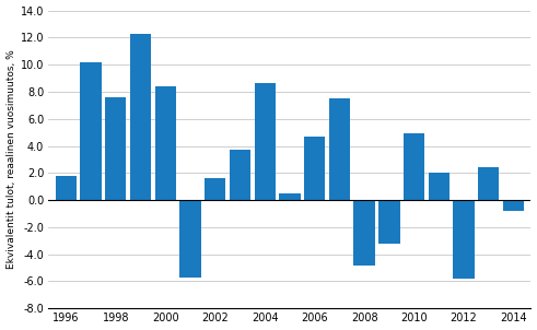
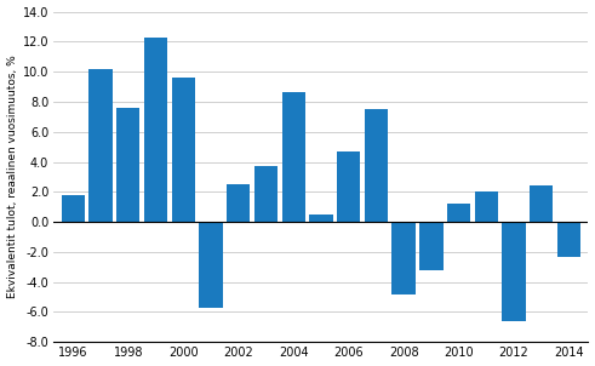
2000: 8.4 -> 9.6
2002: 1.6 -> 2.5
2010: 4.9 -> 1.2
2012: -5.8 -> -6.6
2014: -0.8 -> -2.3
